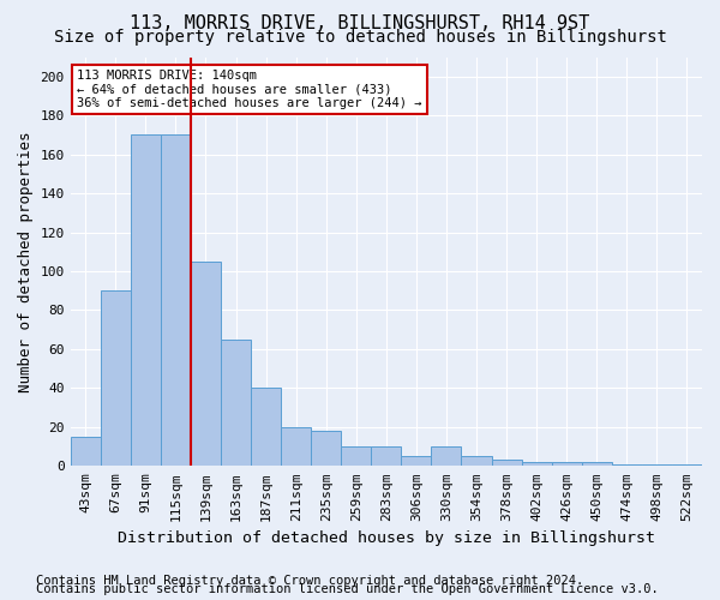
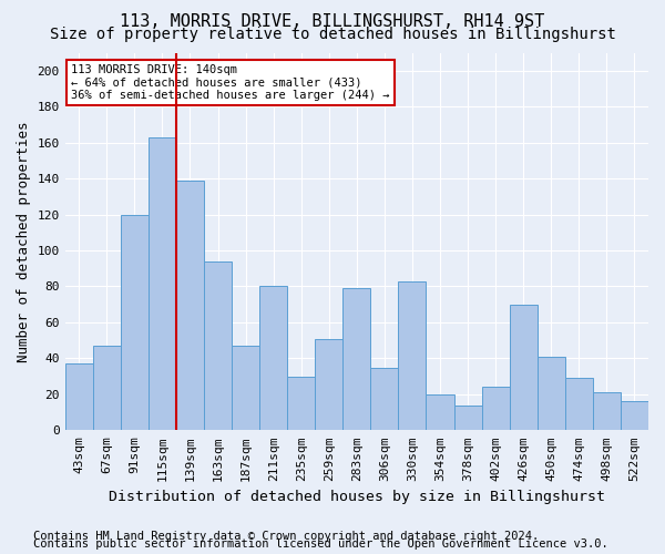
43sqm: 15 -> 37
67sqm: 90 -> 47
91sqm: 170 -> 120
115sqm: 170 -> 163
139sqm: 105 -> 139
163sqm: 65 -> 94
187sqm: 40 -> 47
211sqm: 20 -> 80
235sqm: 18 -> 30
259sqm: 10 -> 51
283sqm: 10 -> 79
306sqm: 5 -> 35
330sqm: 10 -> 83
354sqm: 5 -> 20
378sqm: 3 -> 14
402sqm: 2 -> 24
426sqm: 2 -> 70
450sqm: 2 -> 41
474sqm: 1 -> 29
498sqm: 1 -> 21
522sqm: 1 -> 16
